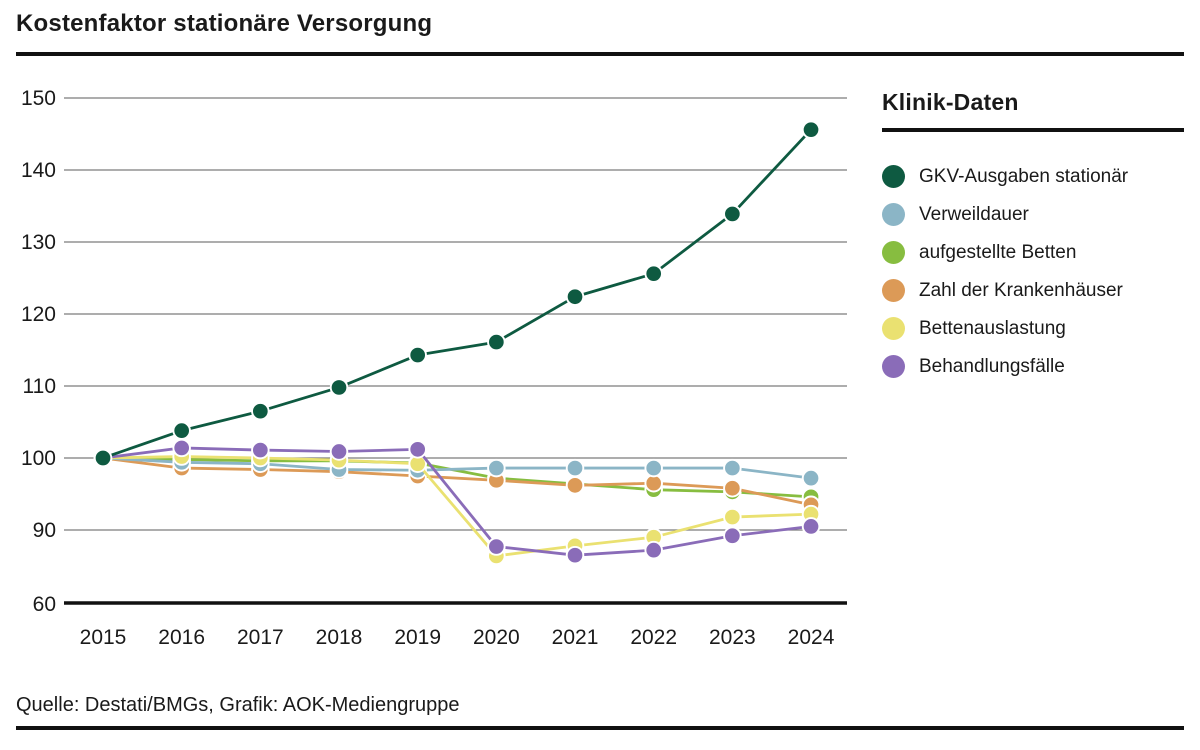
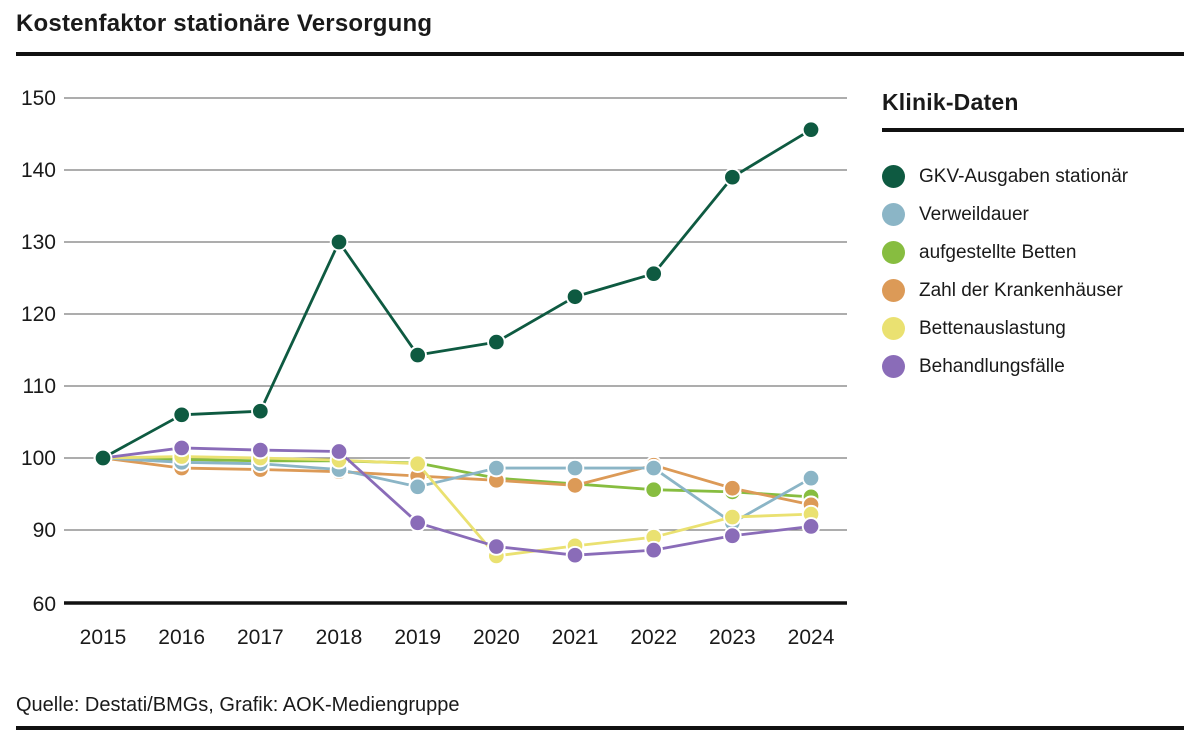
GKV-Ausgaben stationär/2016: 104 -> 106
GKV-Ausgaben stationär/2018: 110 -> 130
Verweildauer/2019: 98 -> 96
Behandlungsfälle/2019: 101 -> 91
Zahl der Krankenhäuser/2022: 96 -> 99
GKV-Ausgaben stationär/2023: 134 -> 139
Verweildauer/2023: 99 -> 91
